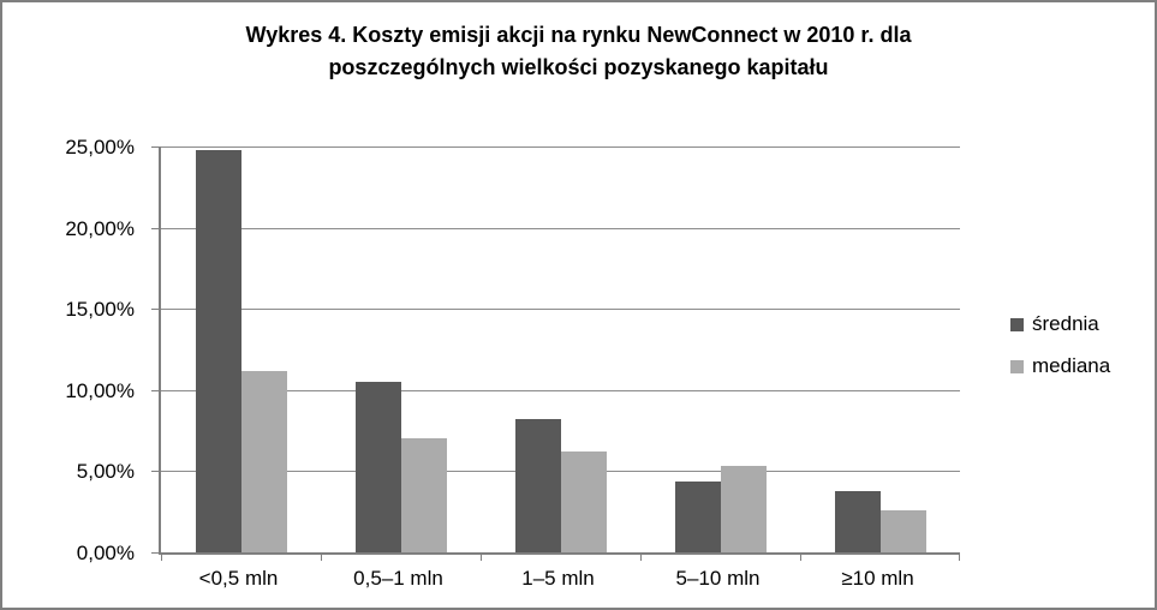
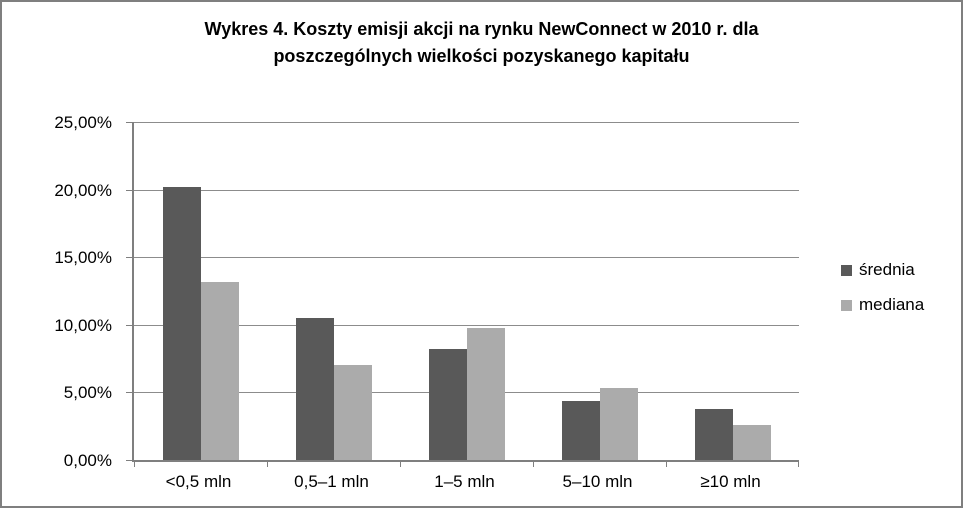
średnia/<0,5 mln: 24,8% -> 20,2%
mediana/<0,5 mln: 11,2% -> 13,2%
mediana/1–5 mln: 6,2% -> 9,8%
